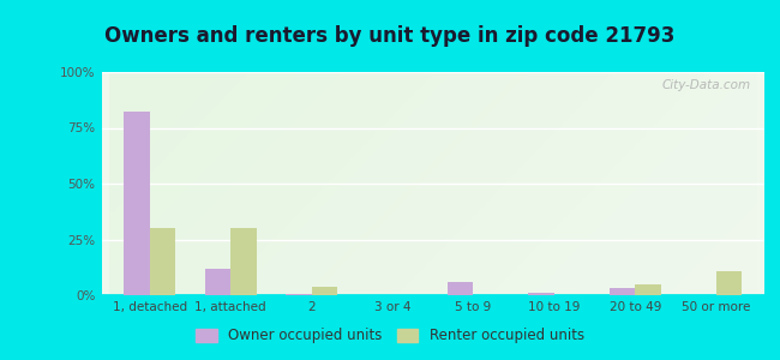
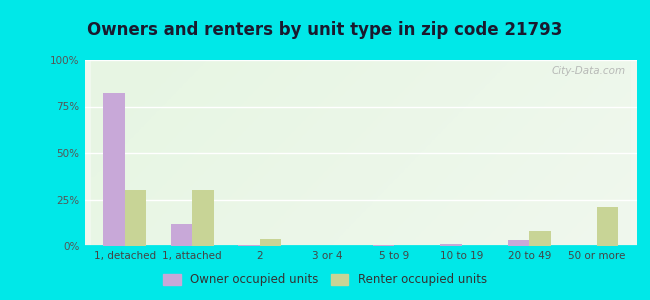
Owner occupied units/5 to 9: 6% -> 0%
Renter occupied units/20 to 49: 5% -> 8%
Renter occupied units/50 or more: 11% -> 21%
